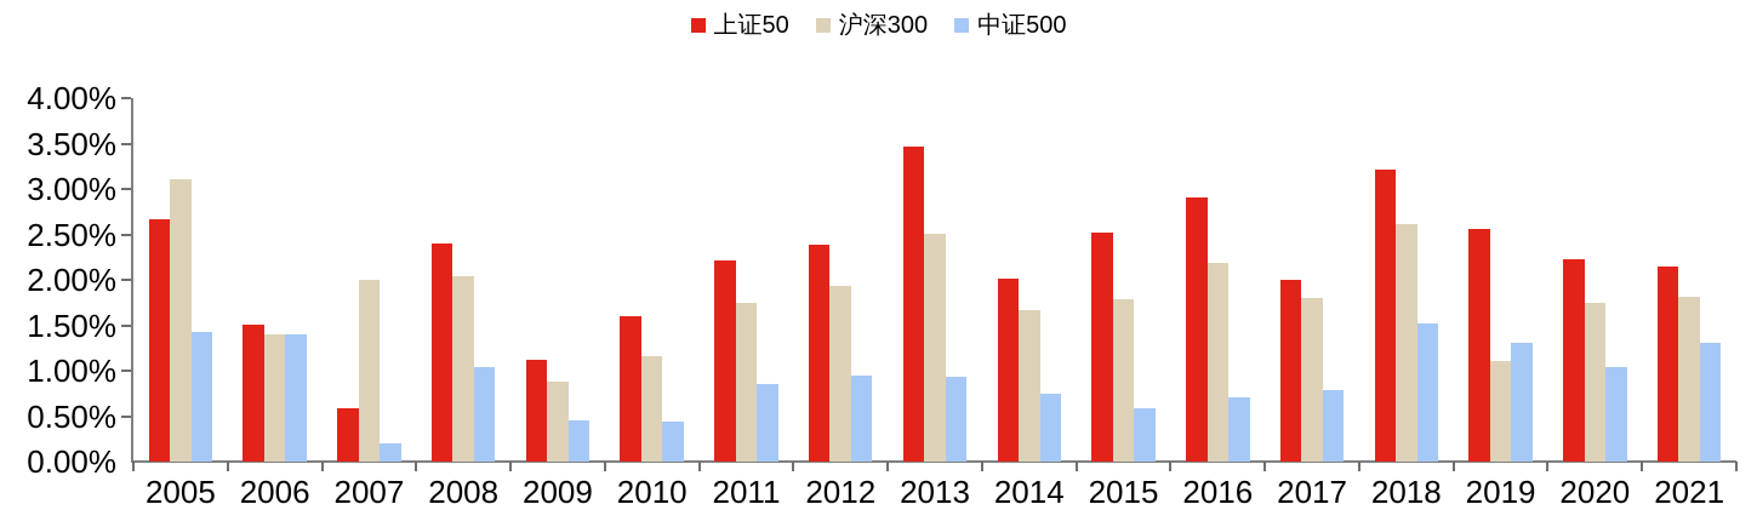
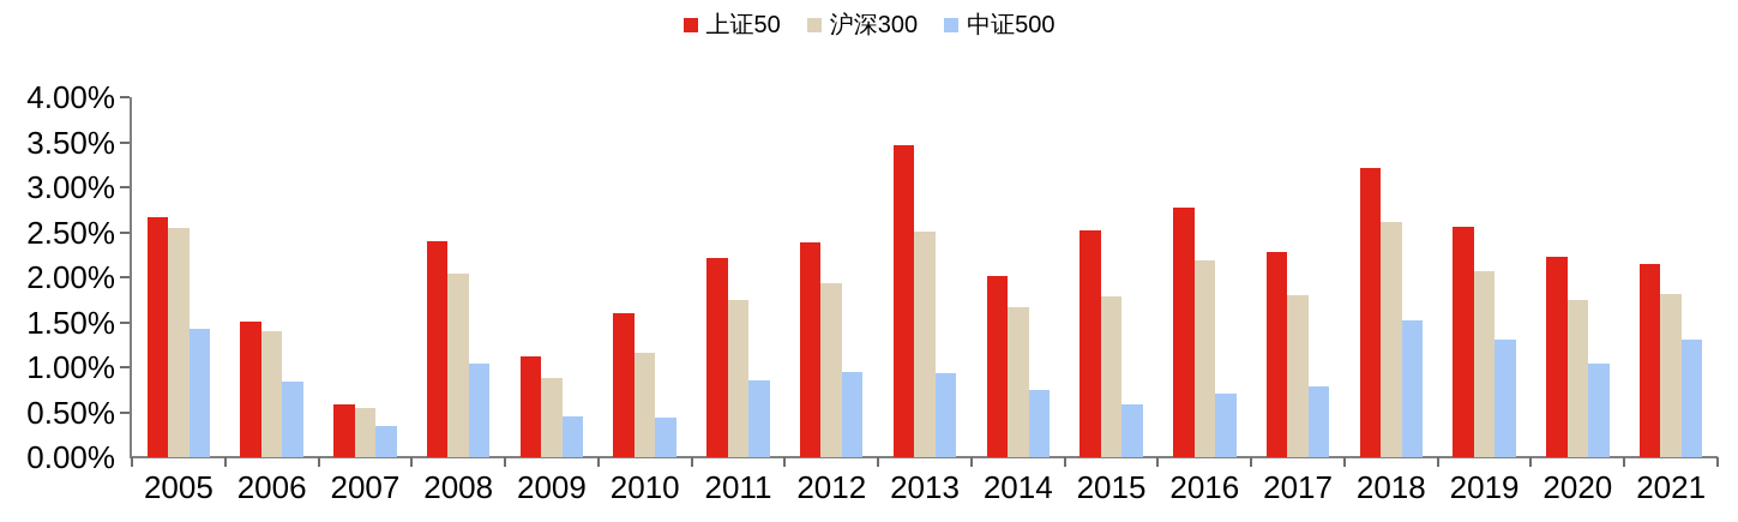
沪深300/2005: 3.1% -> 2.5%
中证500/2006: 1.4% -> 0.8%
沪深300/2007: 2.0% -> 0.6%
中证500/2007: 0.2% -> 0.3%
上证50/2016: 2.9% -> 2.8%
上证50/2017: 2.0% -> 2.3%
沪深300/2019: 1.1% -> 2.1%
